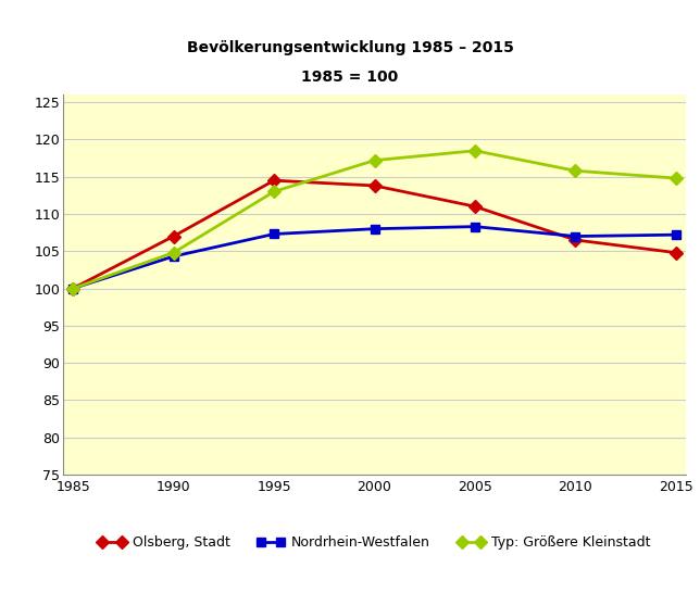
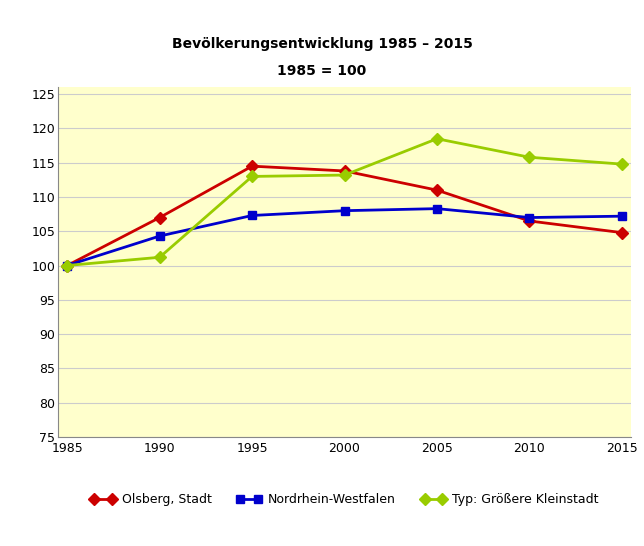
Typ: Größere Kleinstadt/1990: 104.8 -> 101.2
Typ: Größere Kleinstadt/2000: 117.2 -> 113.2
